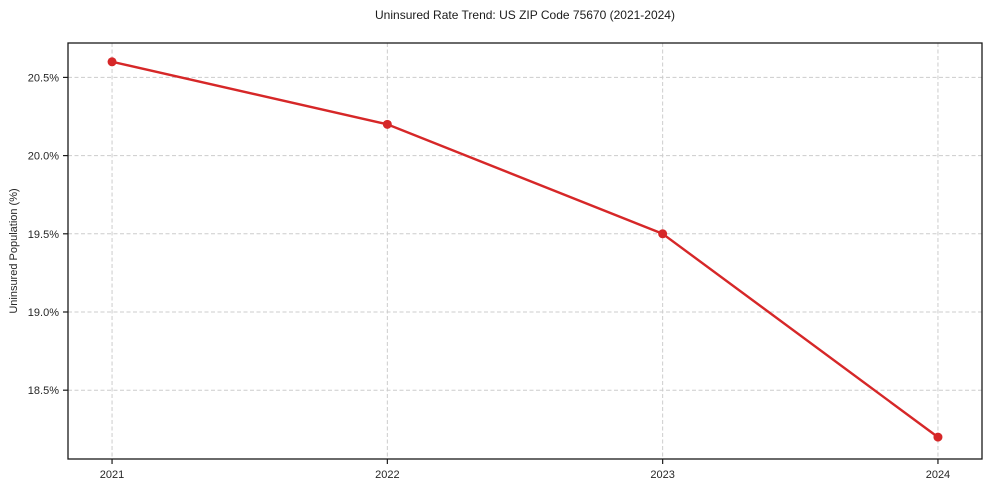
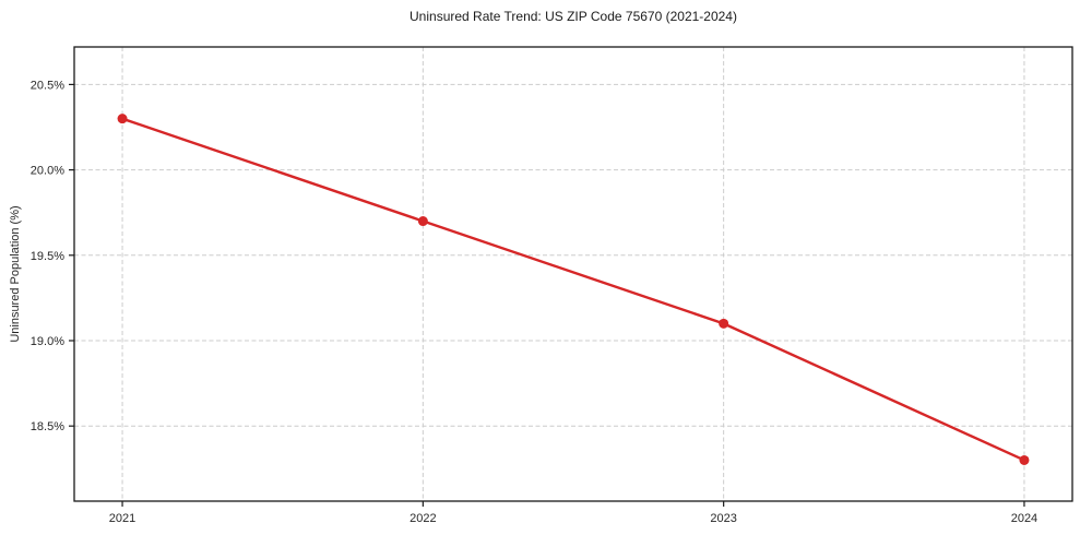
2021: 20.6% -> 20.3%
2022: 20.2% -> 19.7%
2023: 19.5% -> 19.1%
2024: 18.2% -> 18.3%
